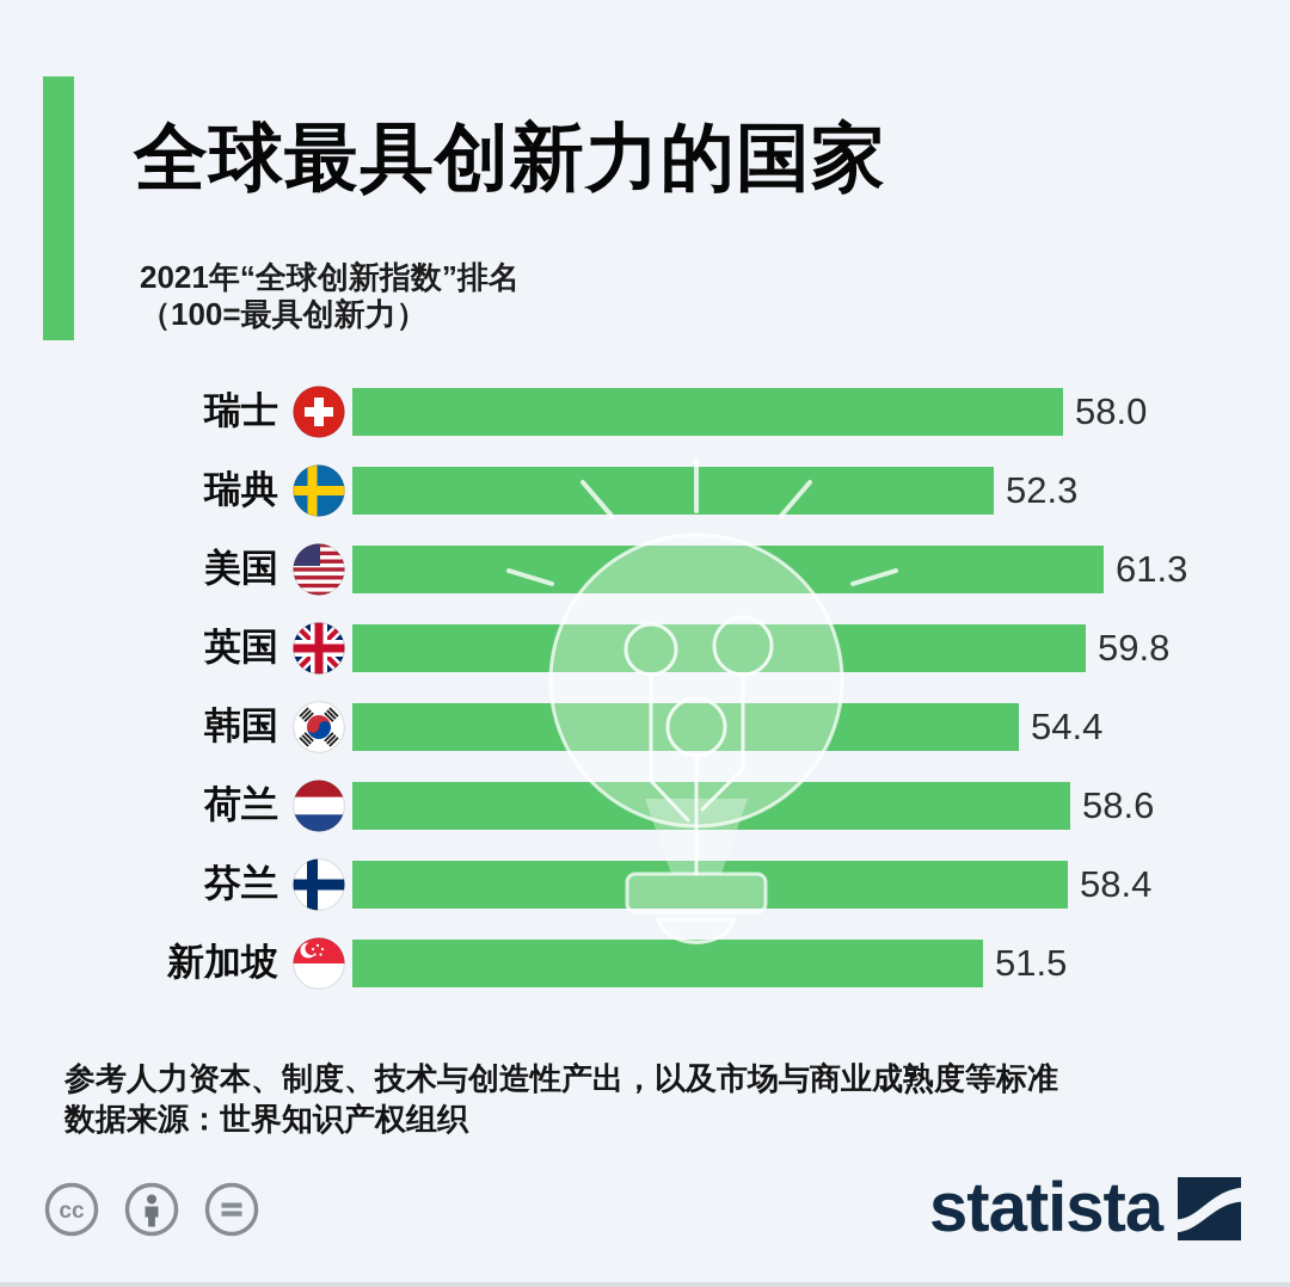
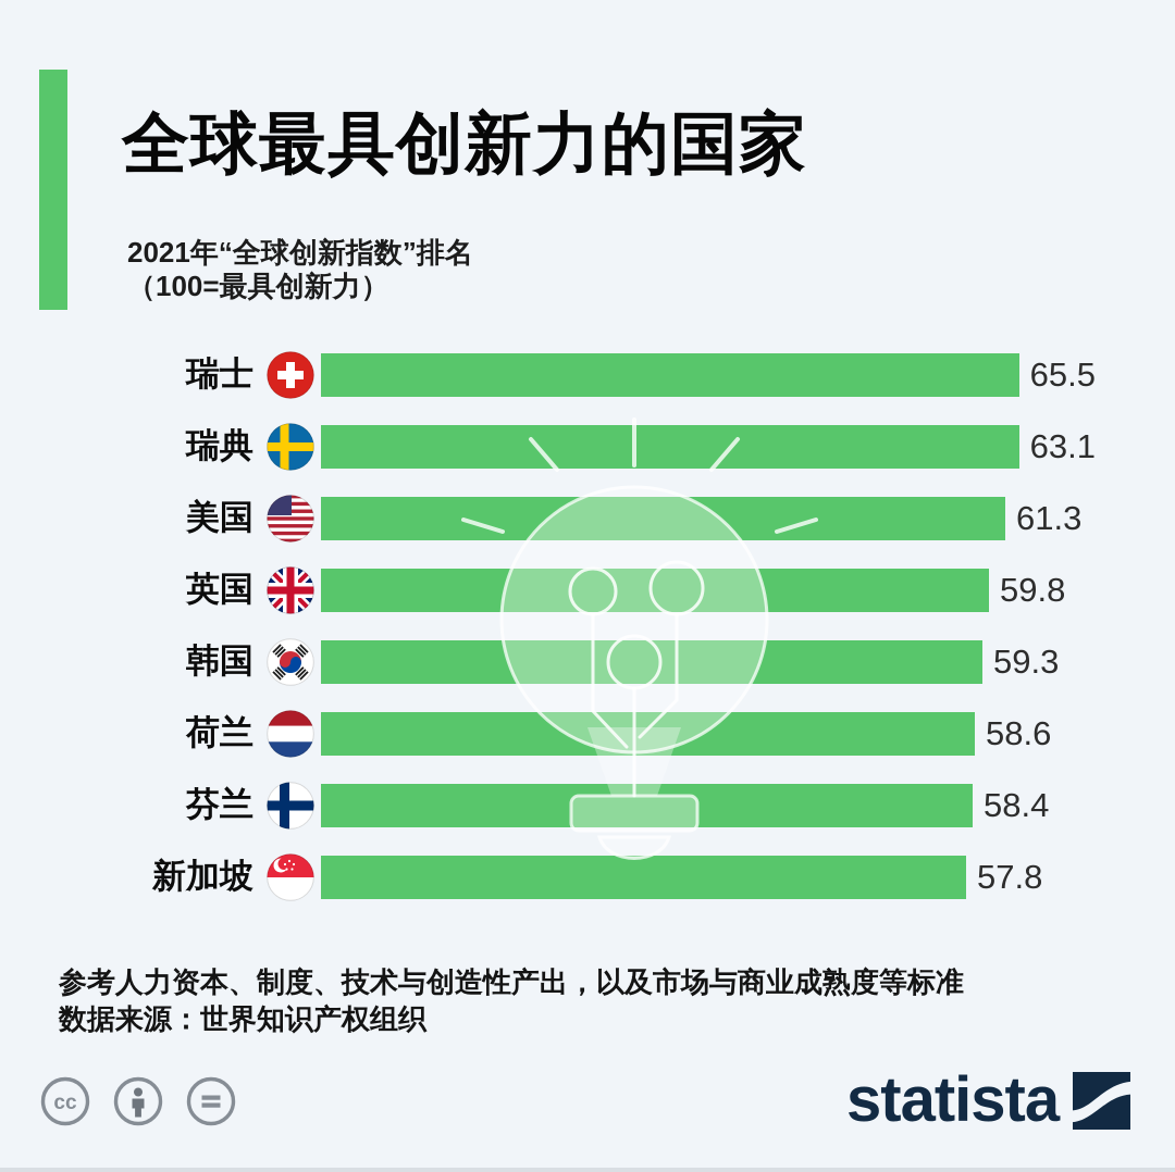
瑞士: 58.0 -> 65.5
瑞典: 52.3 -> 63.1
韩国: 54.4 -> 59.3
新加坡: 51.5 -> 57.8
